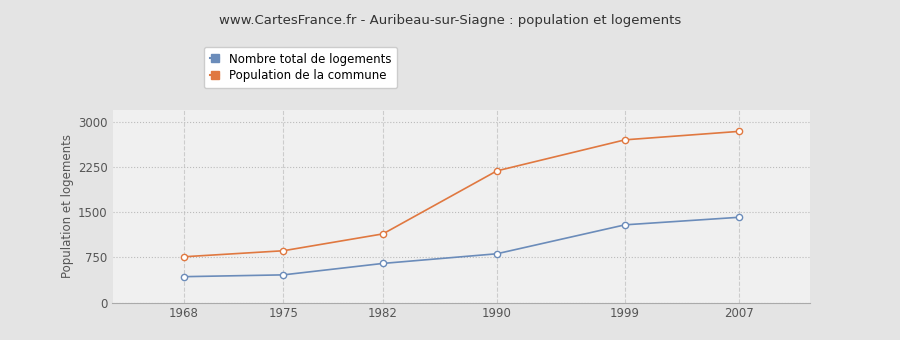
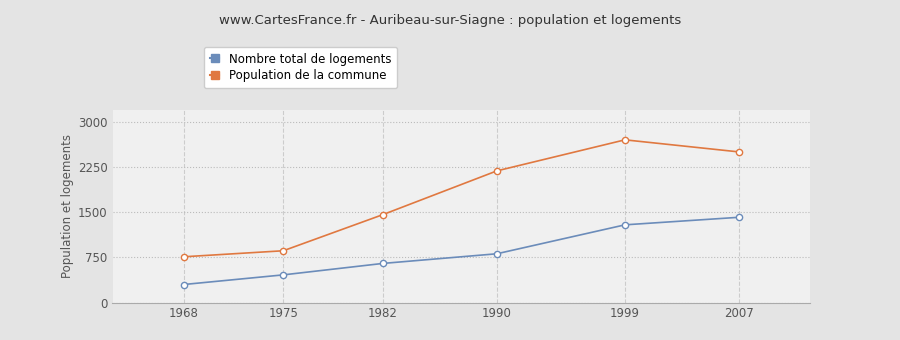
Nombre total de logements/1968: 430 -> 300
Population de la commune/1982: 1140 -> 1460
Population de la commune/2007: 2840 -> 2500
